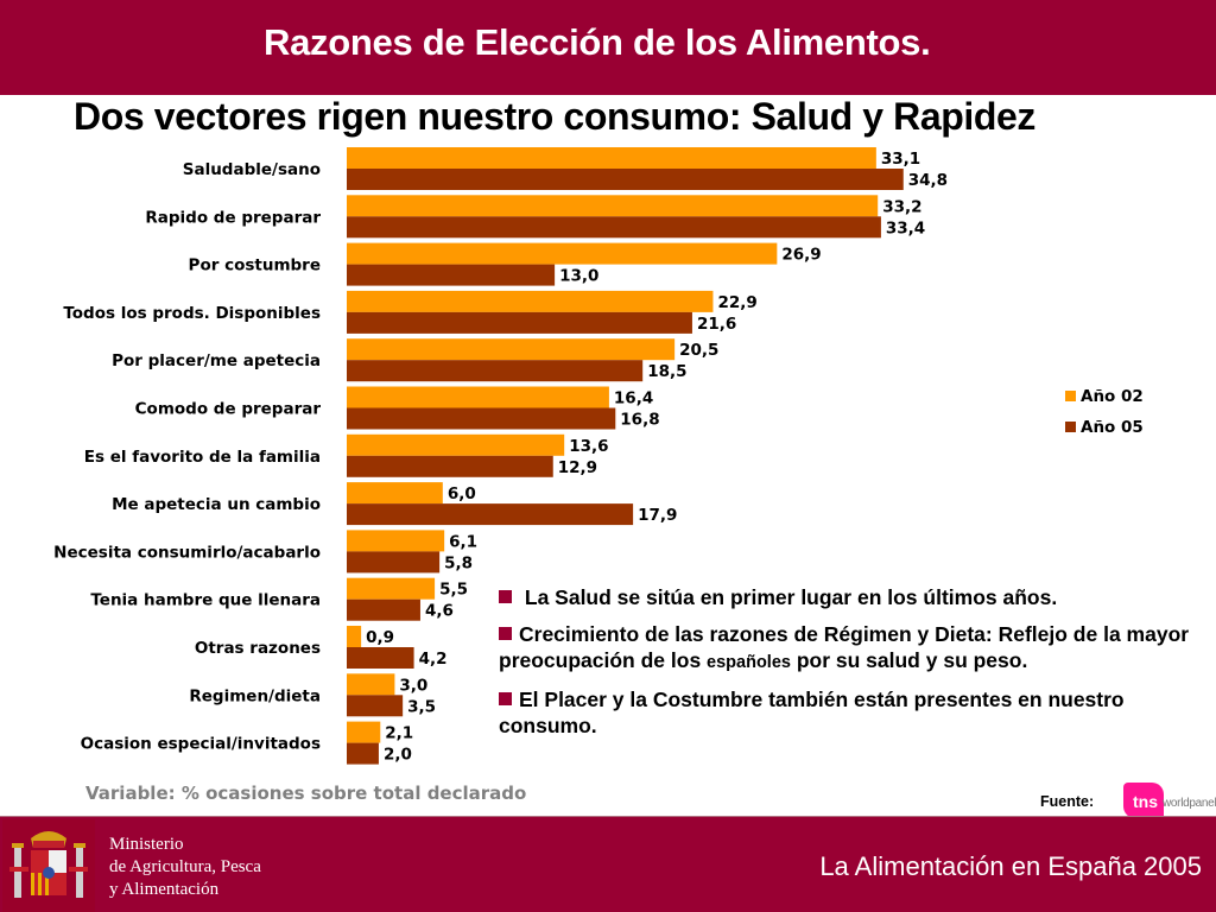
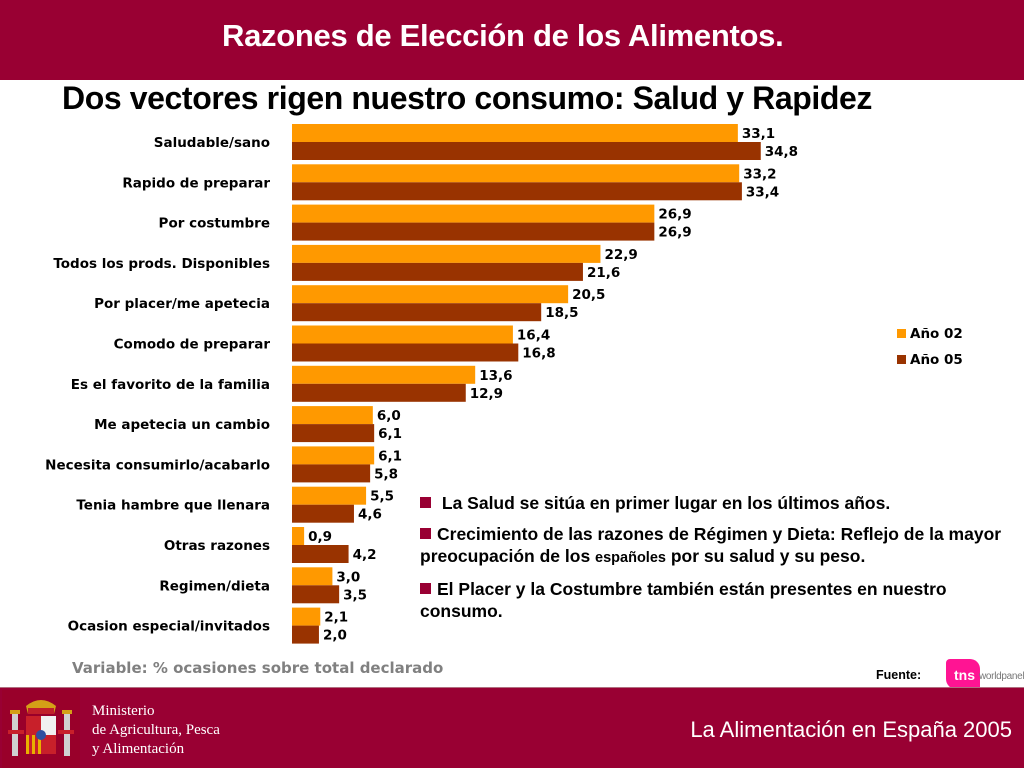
Año 05/Por costumbre: 13,0 -> 26,9
Año 05/Me apetecia un cambio: 17,9 -> 6,1
